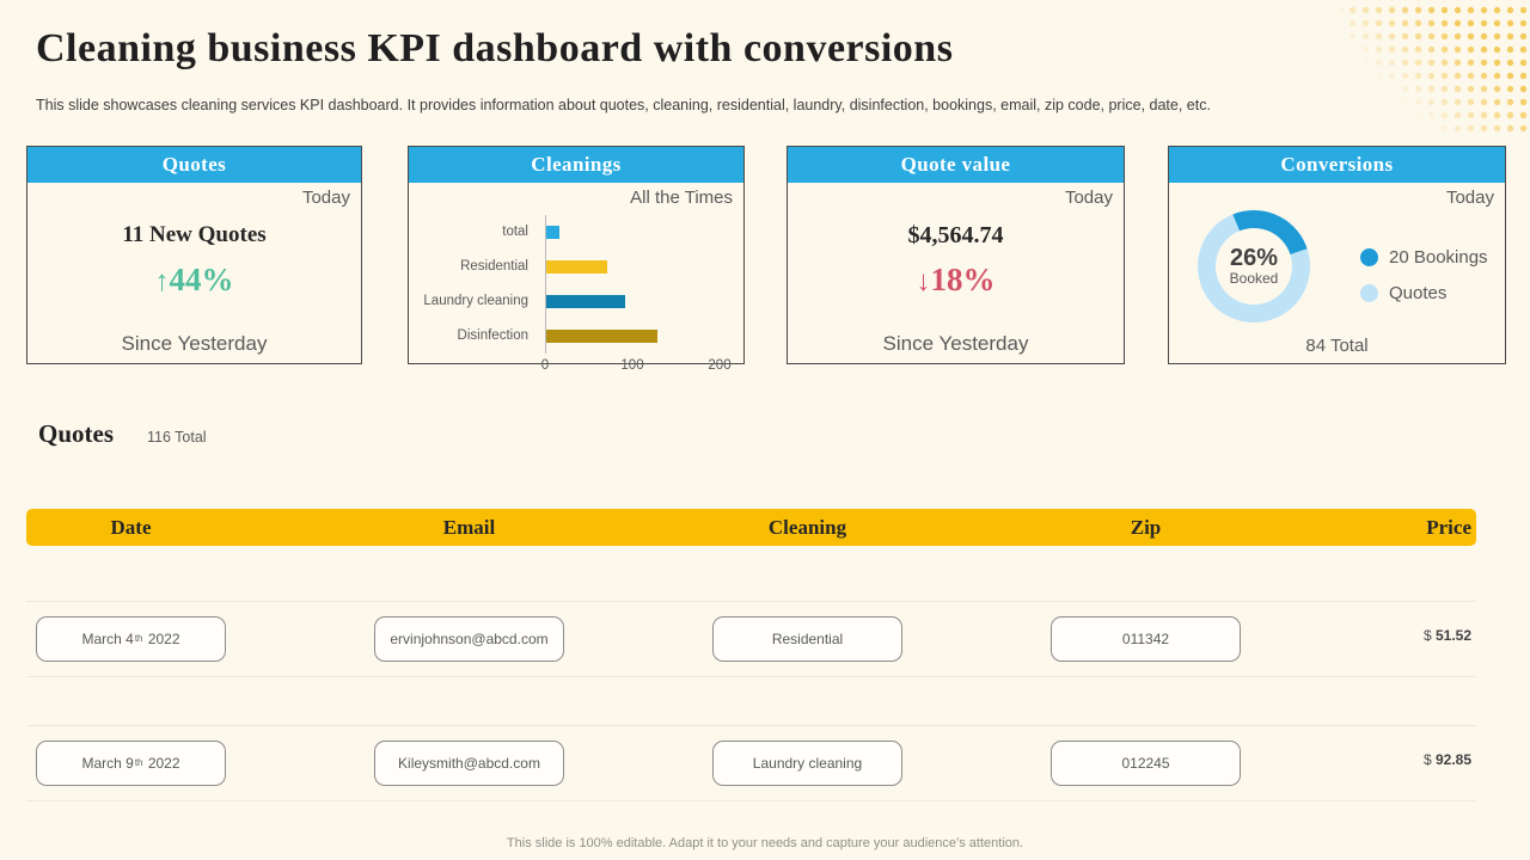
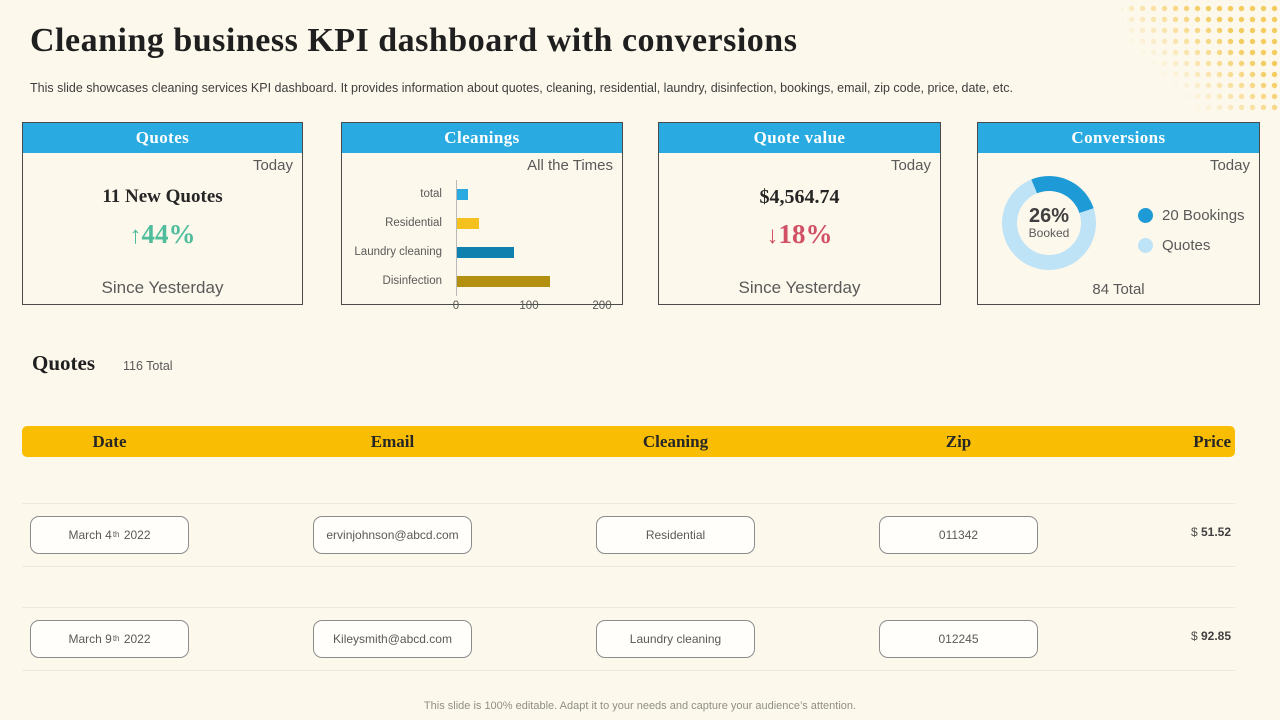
Residential: 70 -> 30
Laundry cleaning: 90 -> 80
